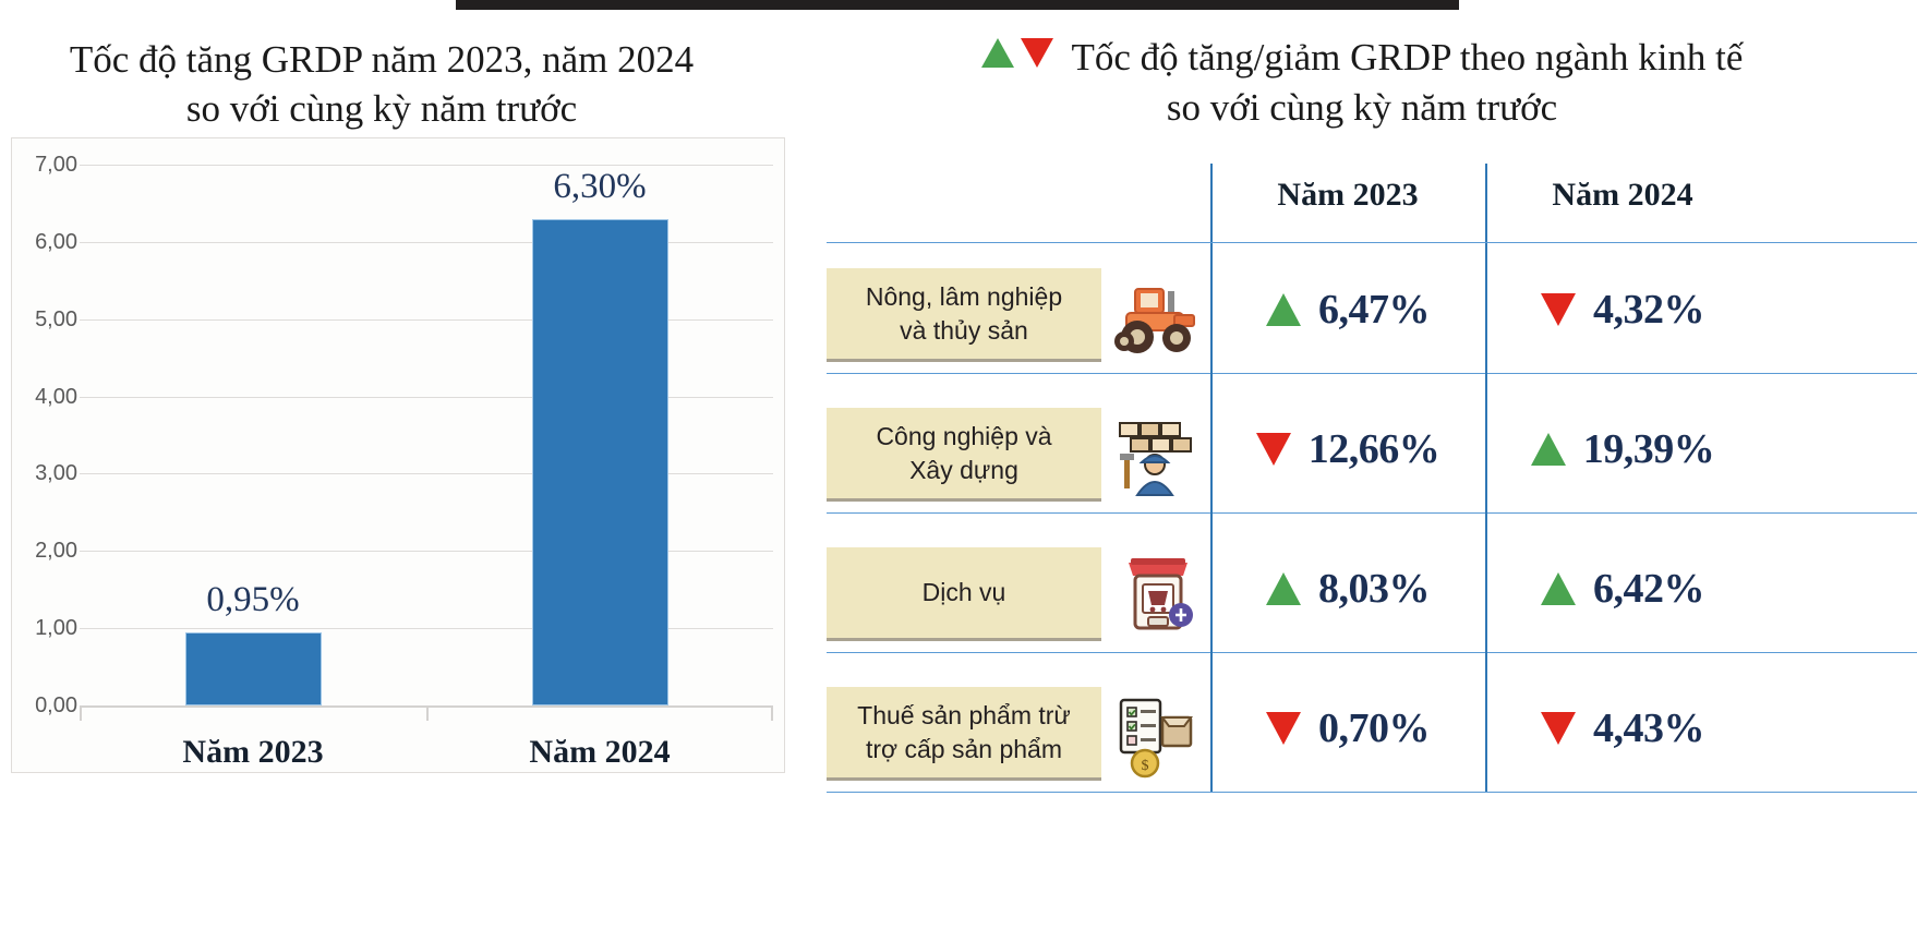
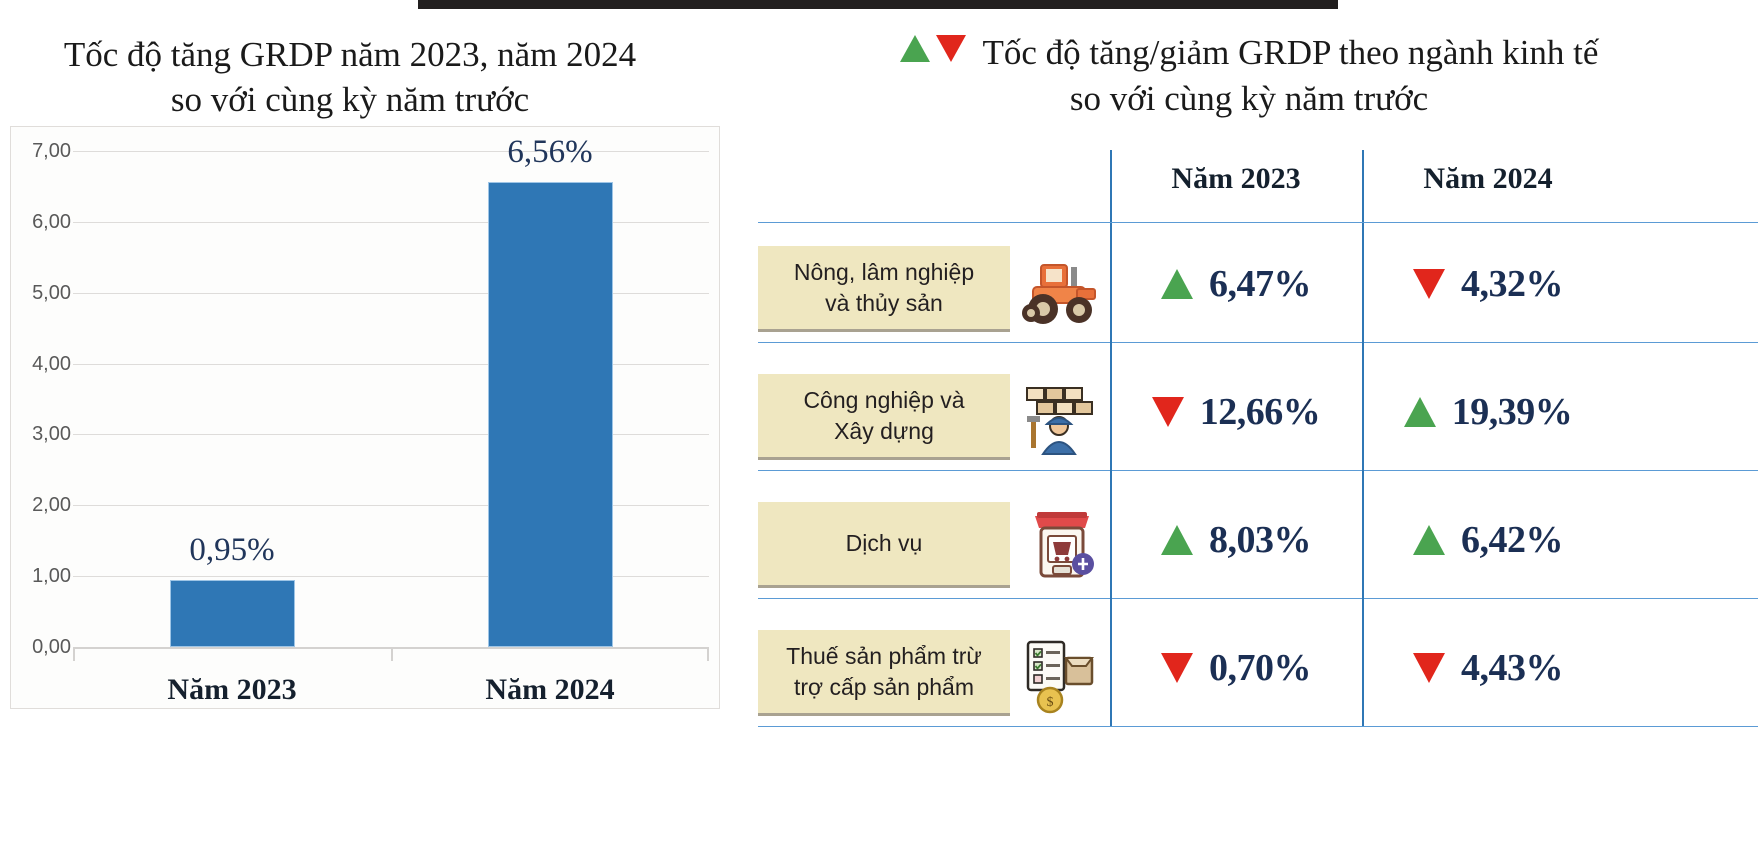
Năm 2024: 6,30% -> 6,56%
